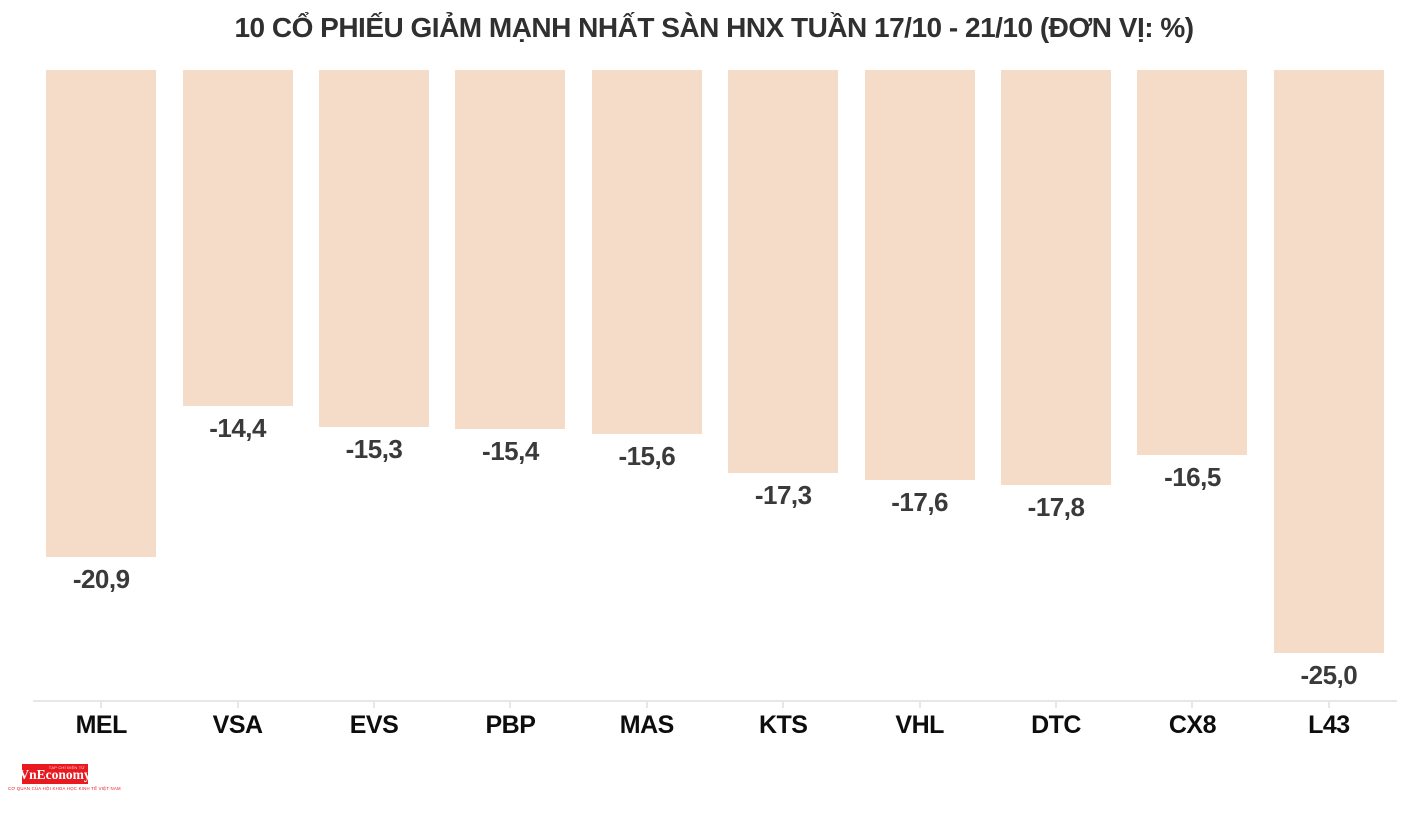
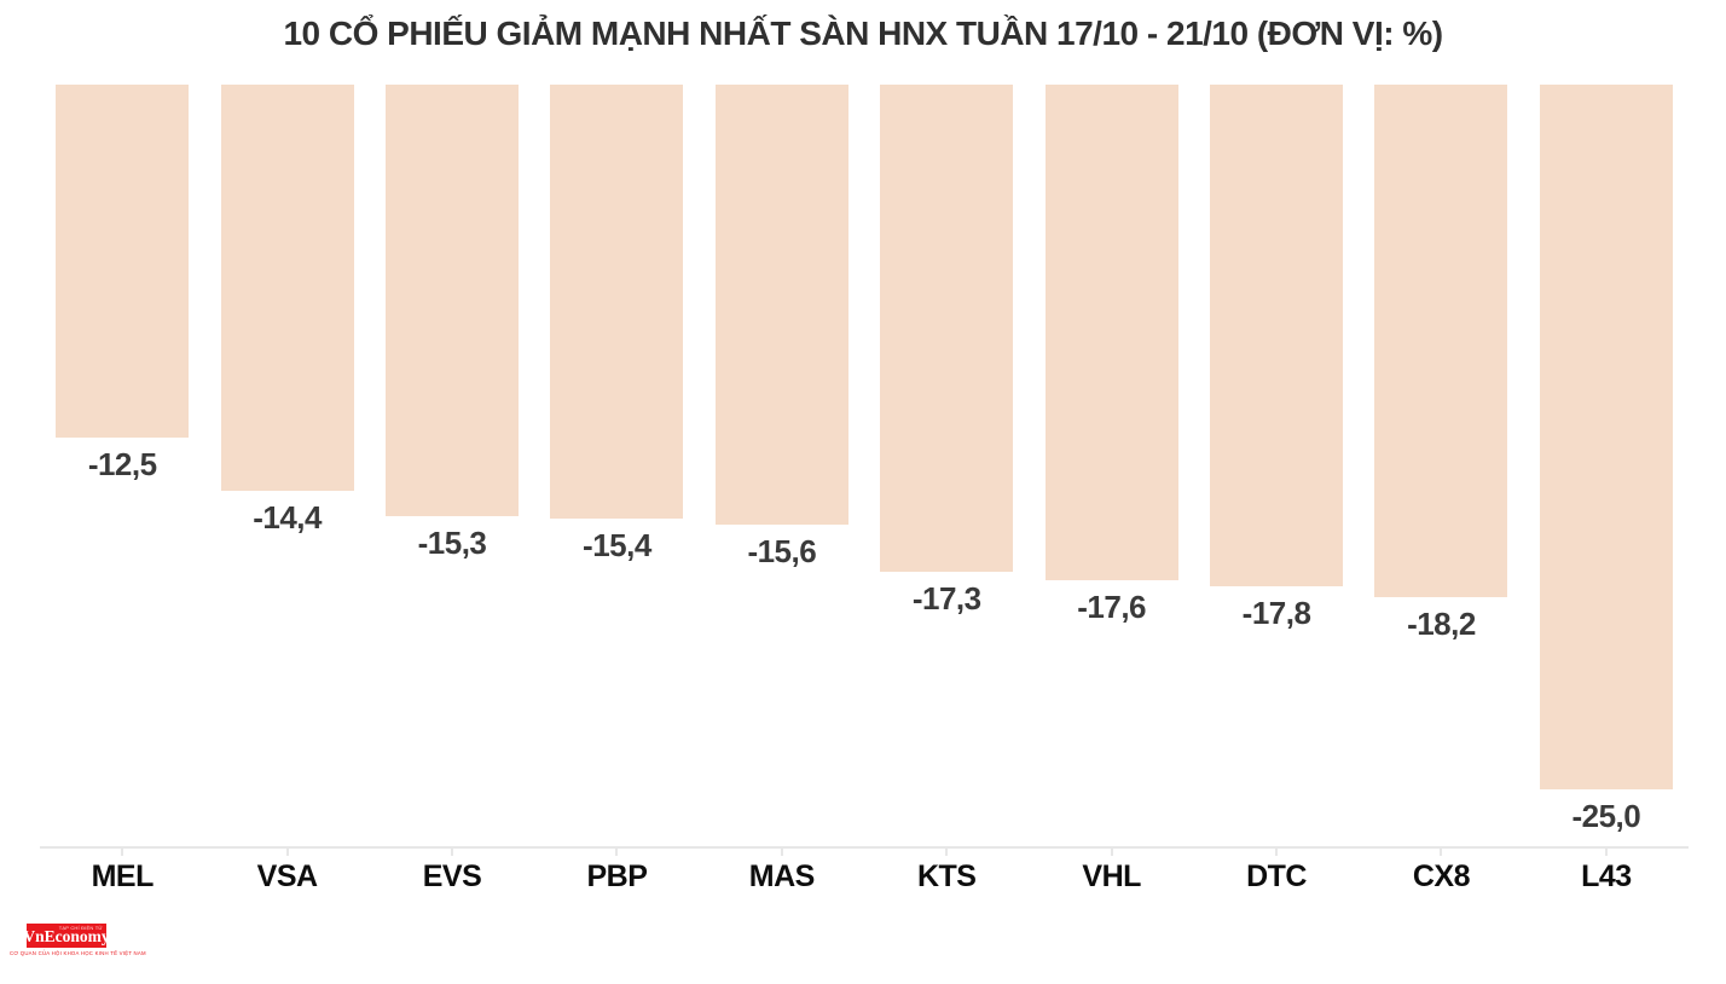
MEL: -20,9 -> -12,5
CX8: -16,5 -> -18,2
